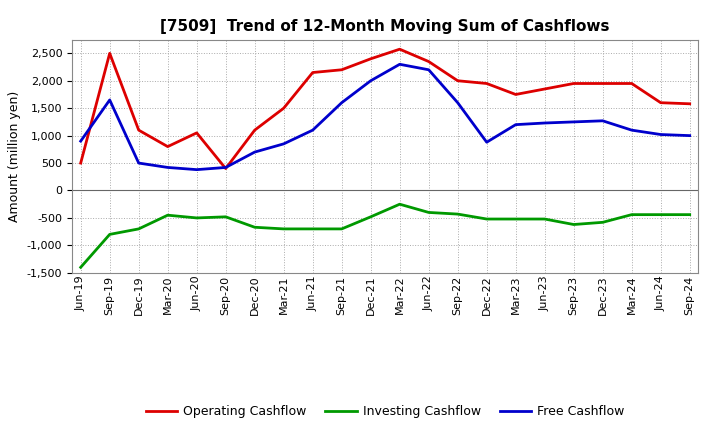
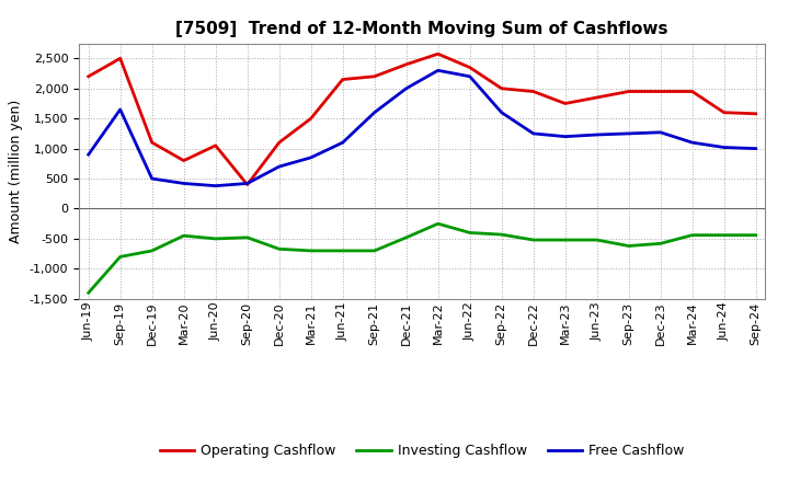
Operating Cashflow/Jun-19: 500 -> 2,200
Free Cashflow/Dec-22: 880 -> 1,250
